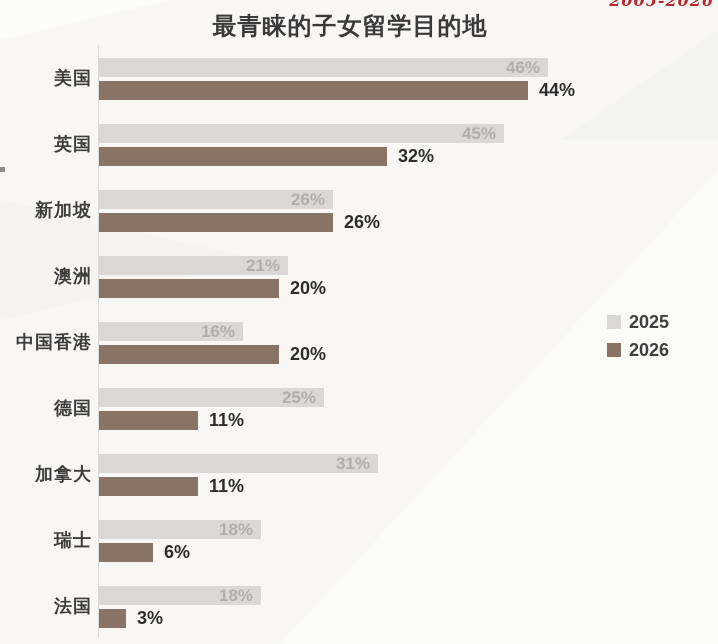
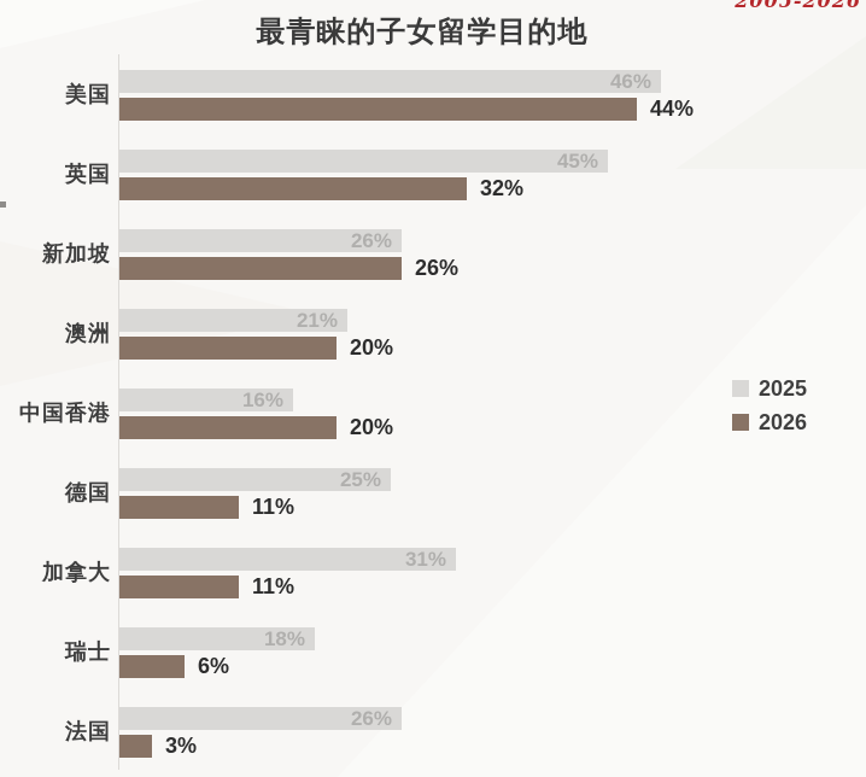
2025/法国: 18% -> 26%
